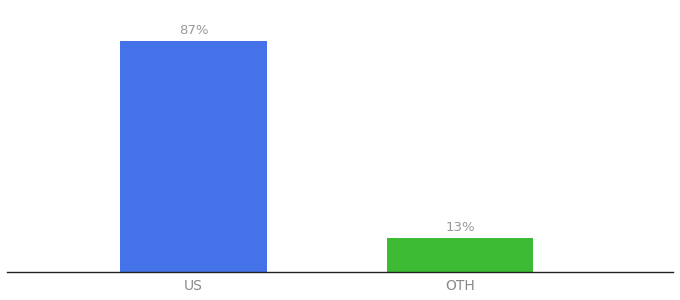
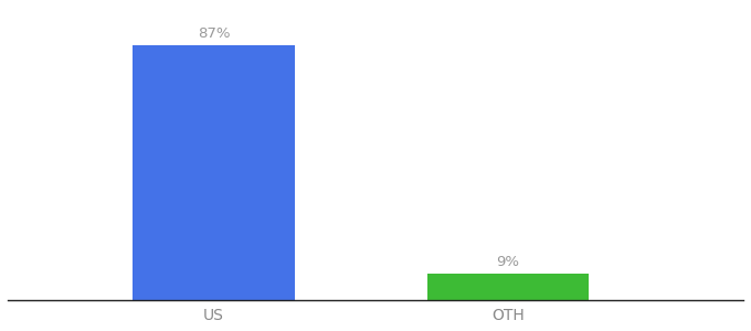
OTH: 13% -> 9%
